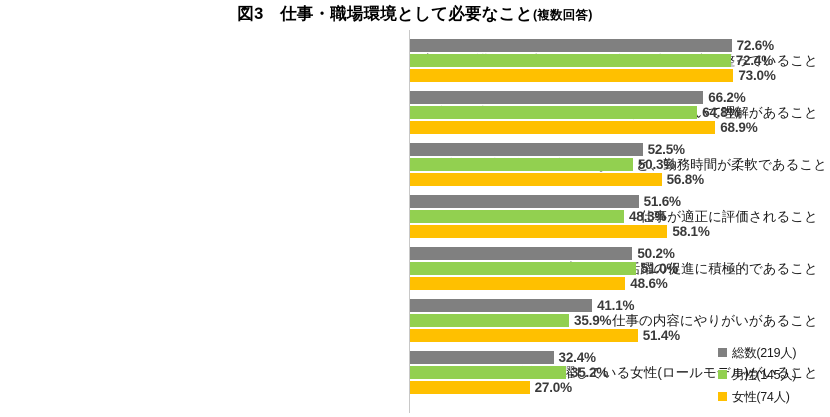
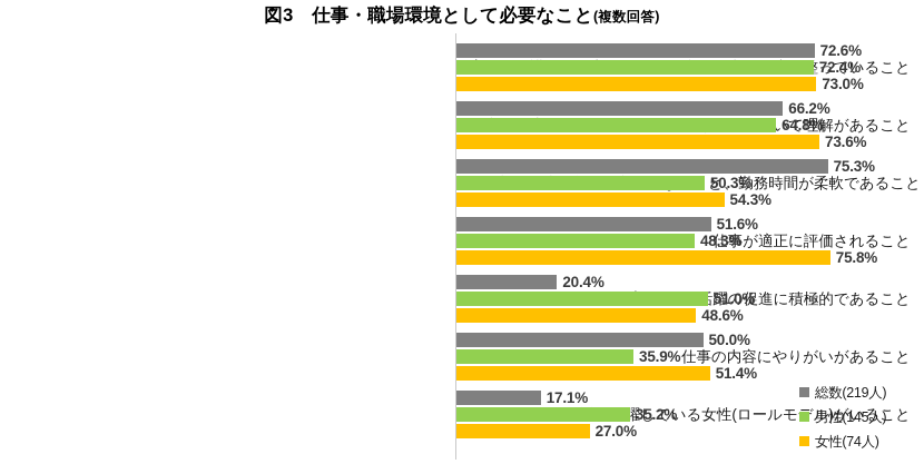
女性(74人)/職場の上司・同僚が、女性が働くことについて理解があること: 68.9% -> 73.6%
総数(219人)/企業内で長時間労働の必要がないこと、勤務時間が柔軟であること: 52.5% -> 75.3%
女性(74人)/企業内で長時間労働の必要がないこと、勤務時間が柔軟であること: 56.8% -> 54.3%
女性(74人)/仕事が適正に評価されること: 58.1% -> 75.8%
総数(219人)/企業トップが女性の活躍の促進に積極的であること: 50.2% -> 20.4%
総数(219人)/仕事の内容にやりがいがあること: 41.1% -> 50.0%
総数(219人)/身近に活躍している女性(ロールモデル)がいること: 32.4% -> 17.1%
